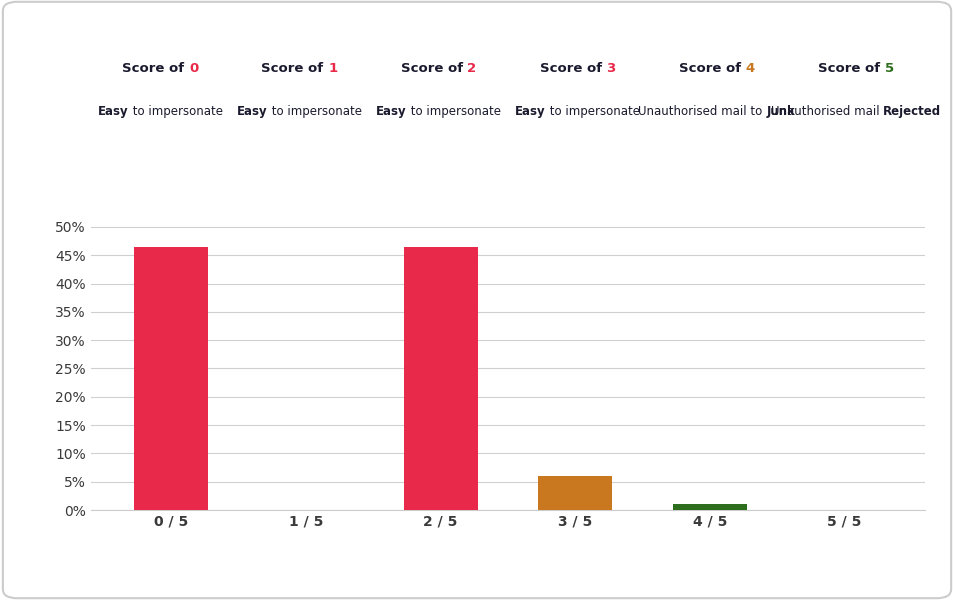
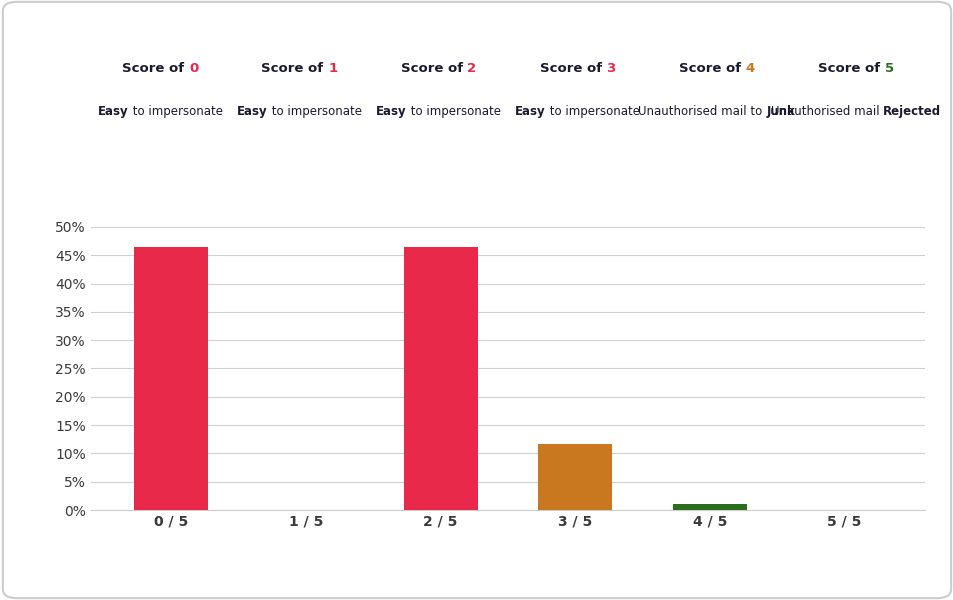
3 / 5: 6.0% -> 11.6%
